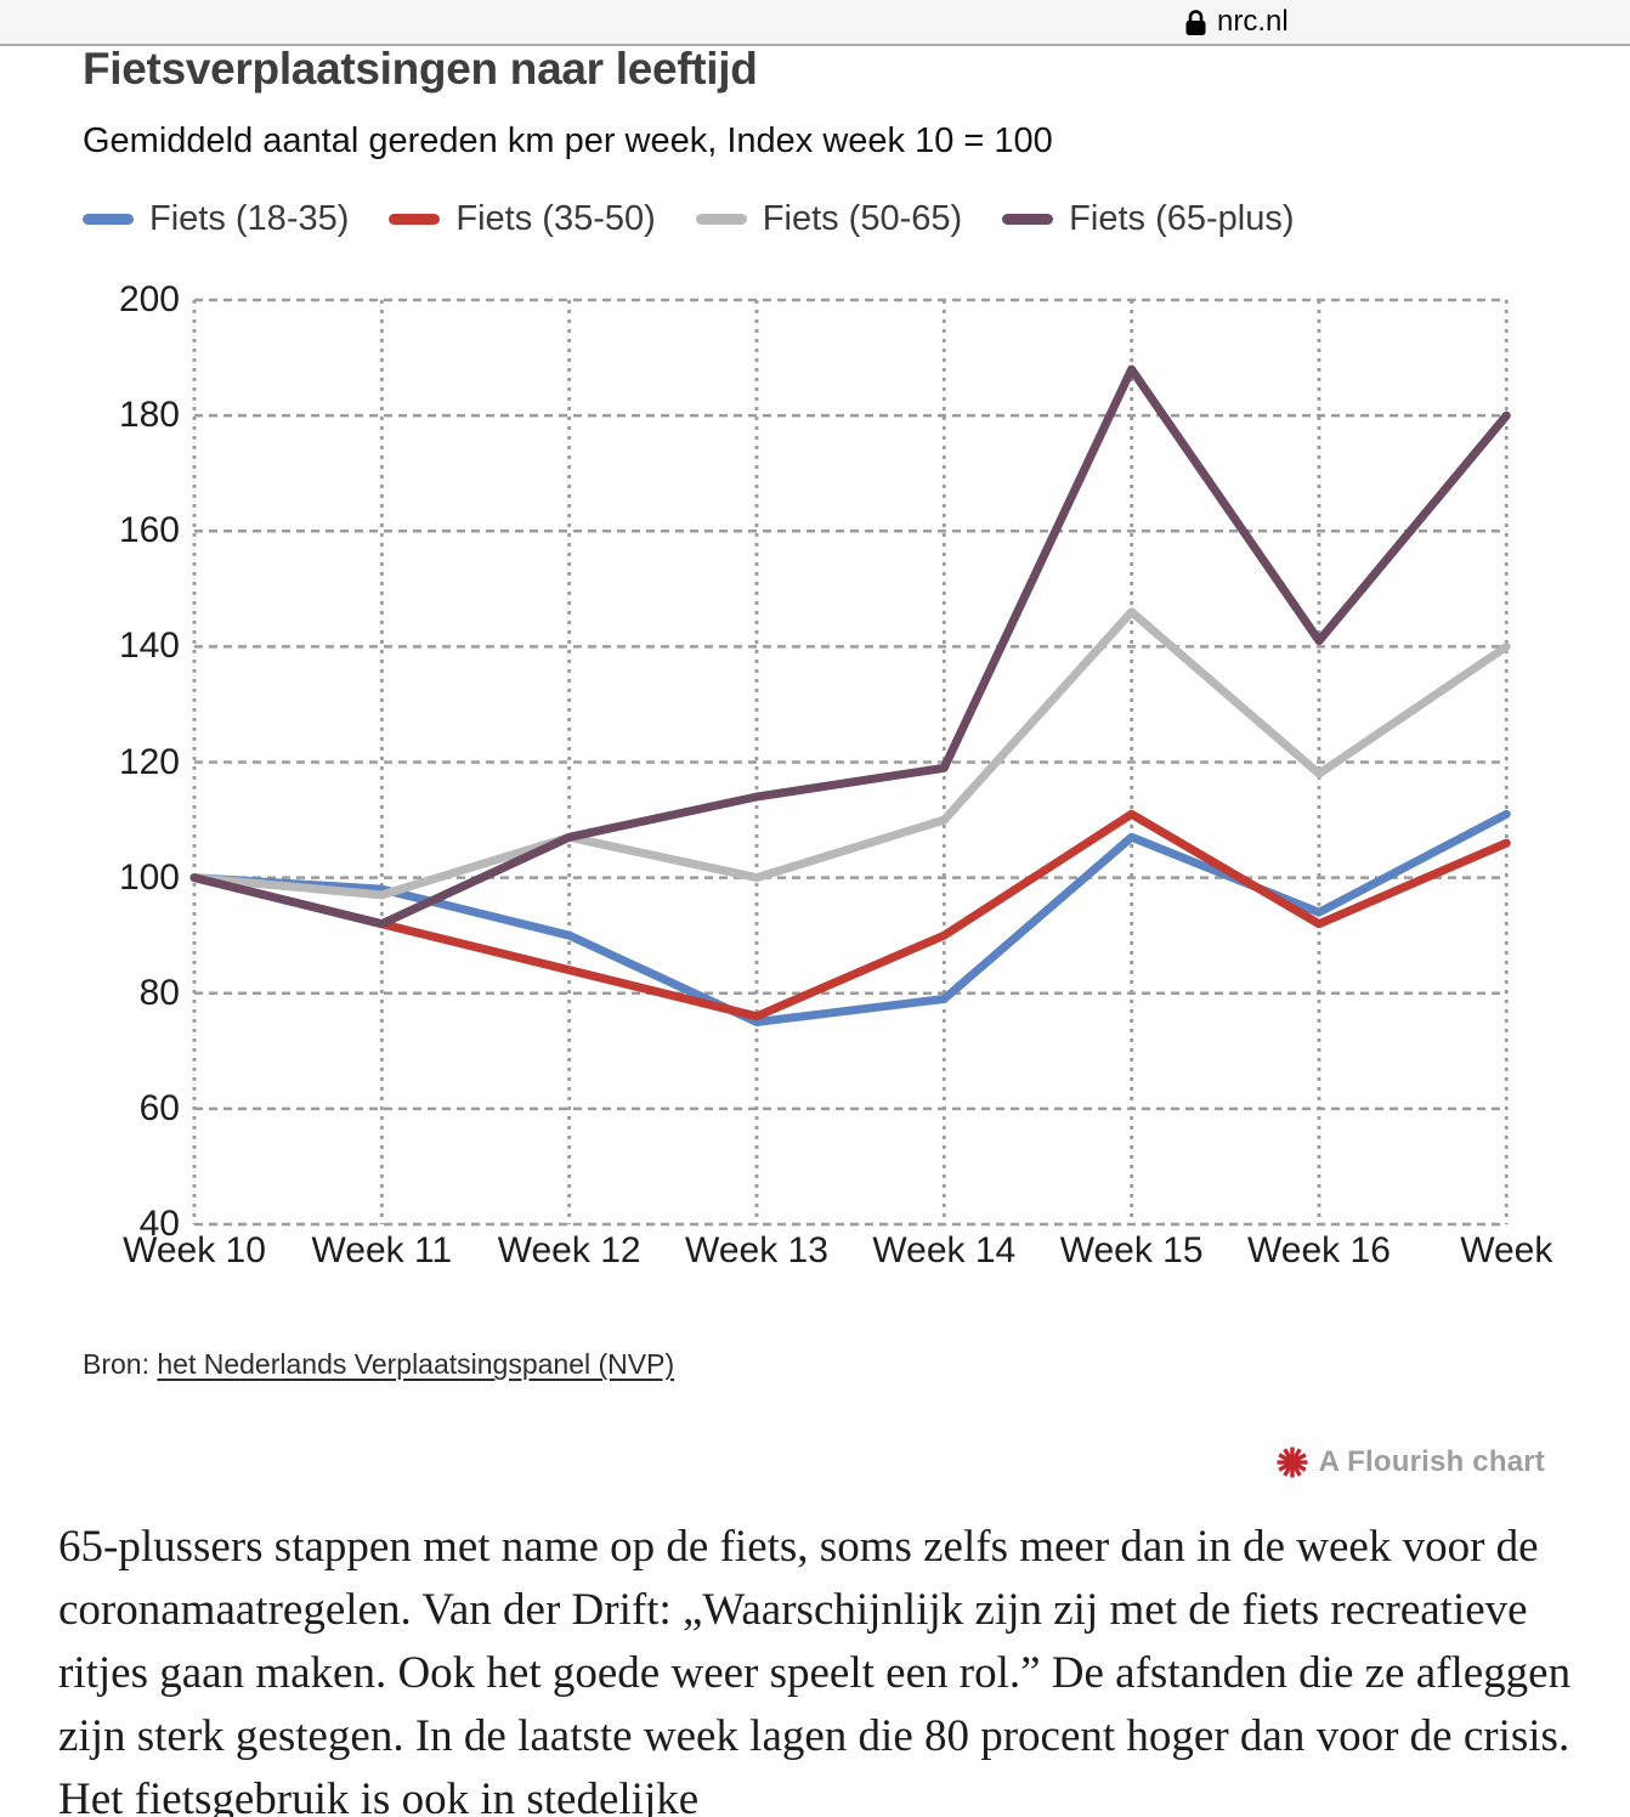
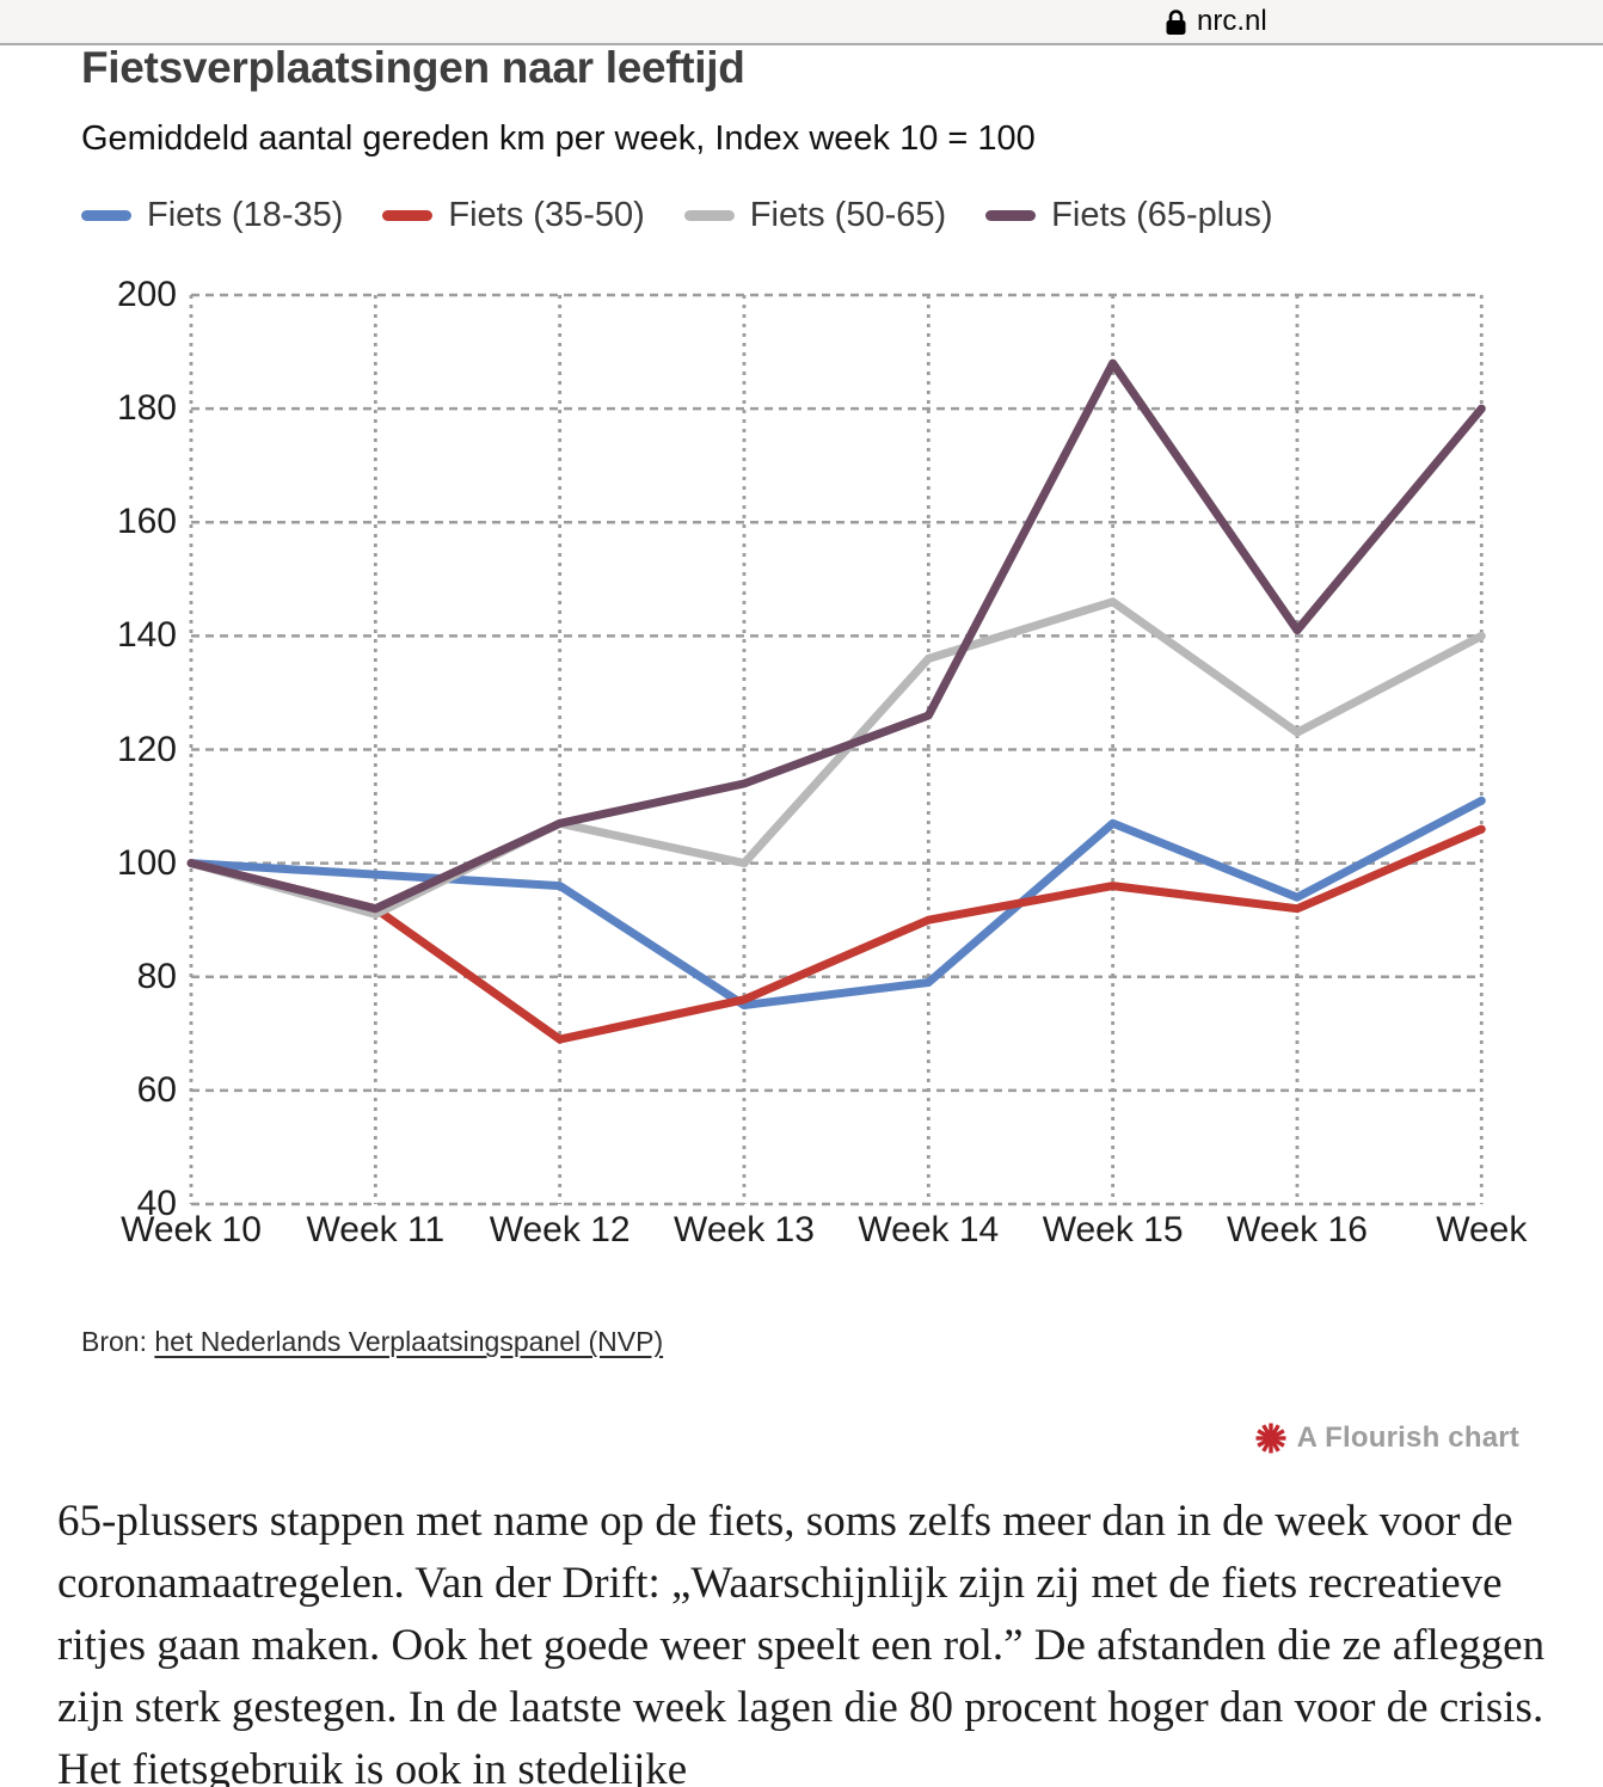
Fiets (50-65)/Week 11: 97 -> 91
Fiets (18-35)/Week 12: 90 -> 96
Fiets (35-50)/Week 12: 84 -> 69
Fiets (50-65)/Week 14: 110 -> 136
Fiets (65-plus)/Week 14: 119 -> 126
Fiets (35-50)/Week 15: 111 -> 96
Fiets (50-65)/Week 16: 118 -> 123
